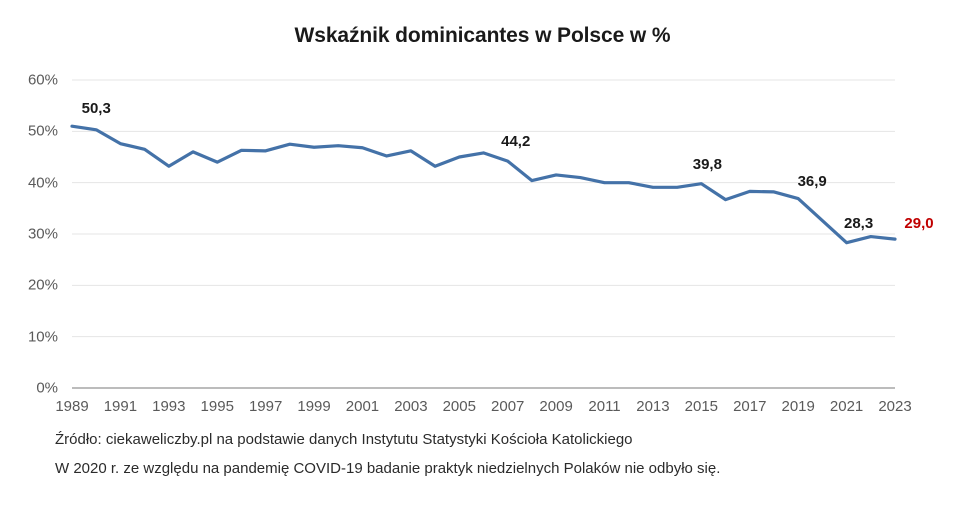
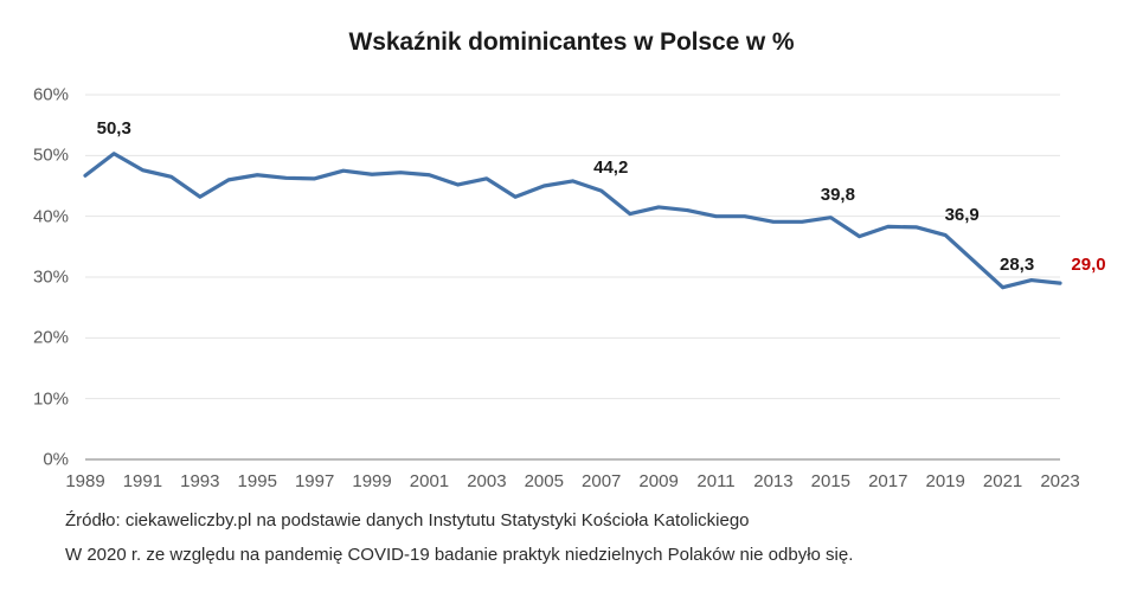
1989: 51% -> 47%
1995: 44% -> 47%
